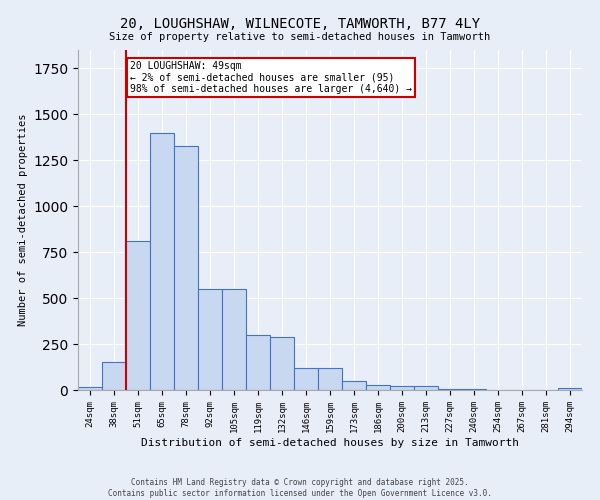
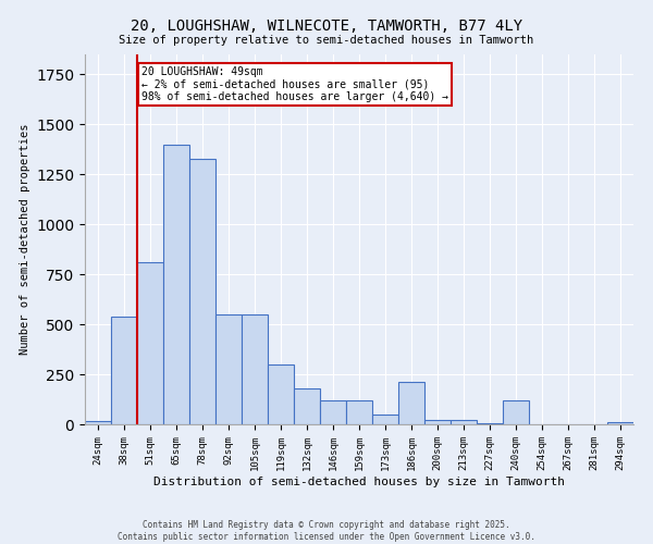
38sqm: 150 -> 540
132sqm: 290 -> 180
186sqm: 20 -> 210
240sqm: 0 -> 120
